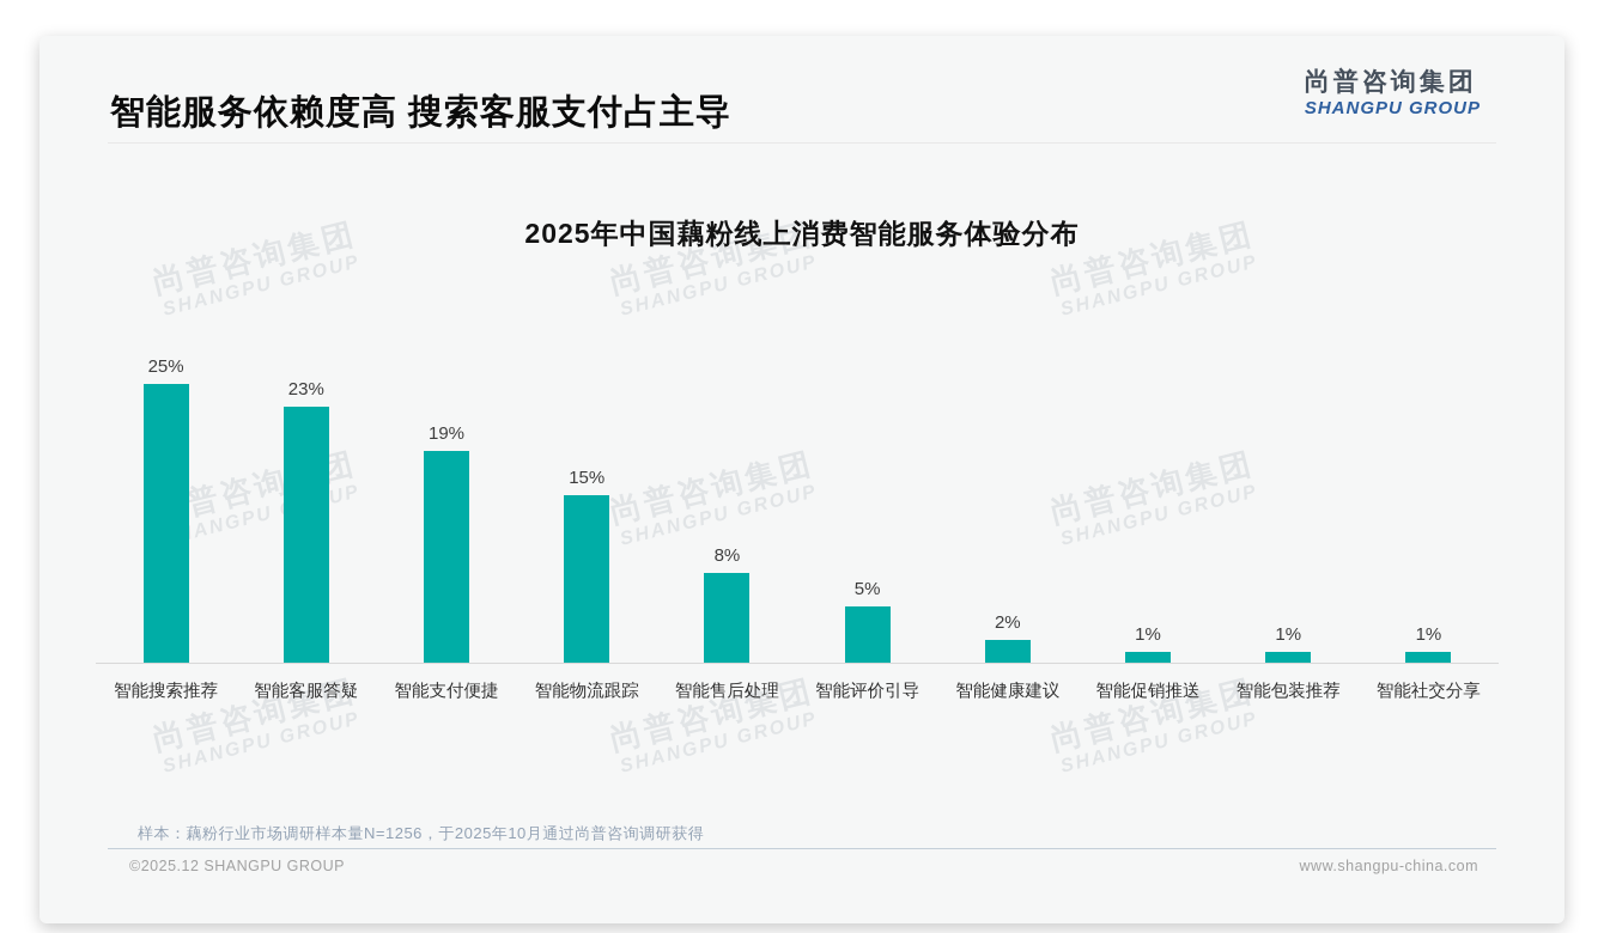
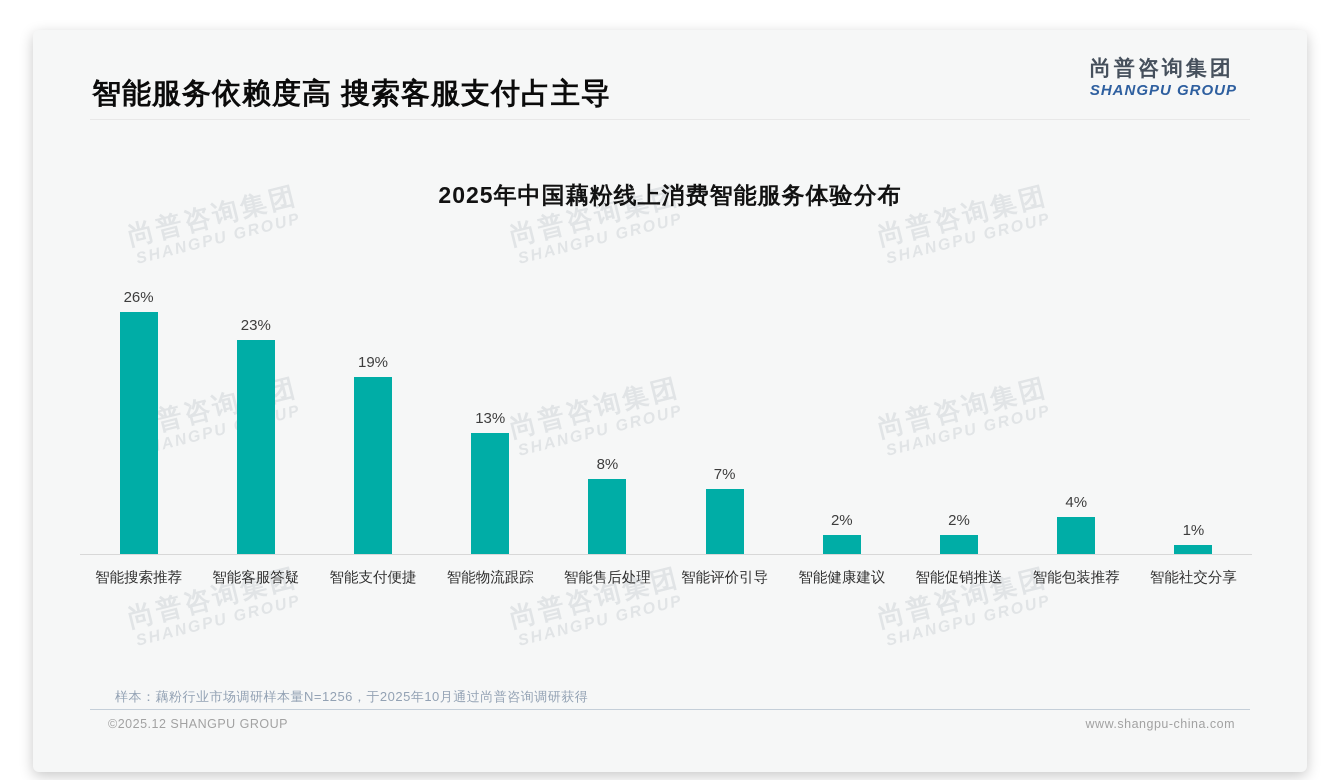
智能搜索推荐: 25% -> 26%
智能物流跟踪: 15% -> 13%
智能评价引导: 5% -> 7%
智能促销推送: 1% -> 2%
智能包装推荐: 1% -> 4%
